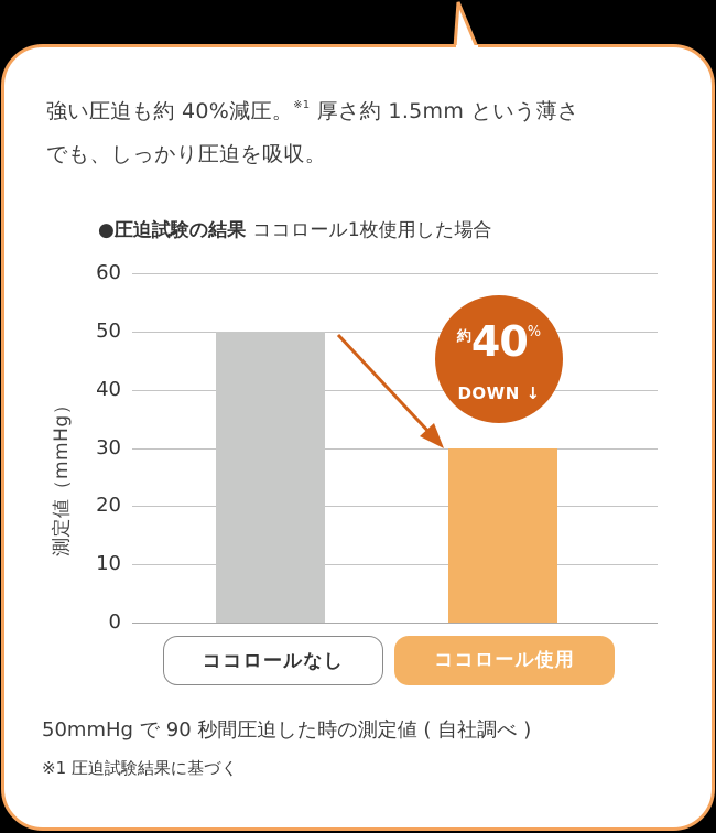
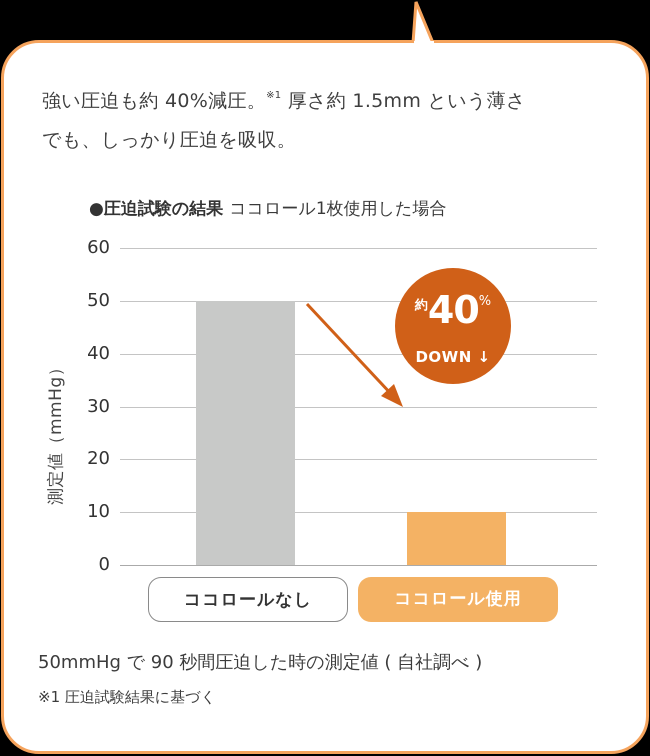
ココロール使用: 30 -> 10
